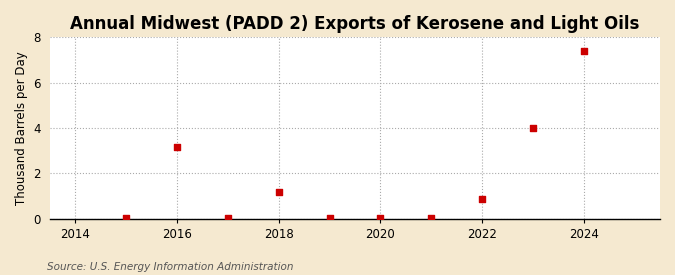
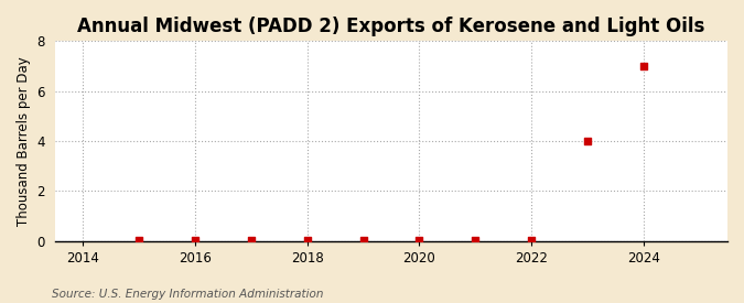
2016: 3.15 -> 0.02
2018: 1.20 -> 0.02
2022: 0.85 -> 0.02
2024: 7.40 -> 7.00
